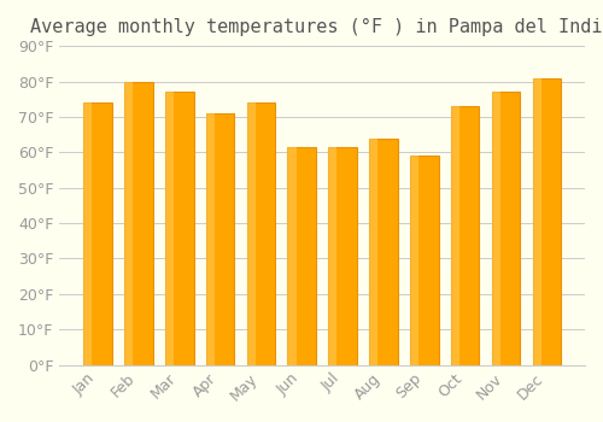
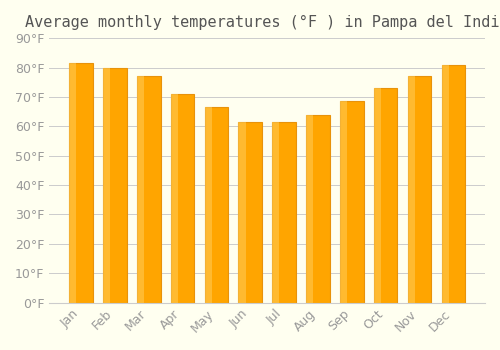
Jan: 74.0°F -> 81.5°F
May: 74.0°F -> 66.5°F
Sep: 59.0°F -> 68.5°F
